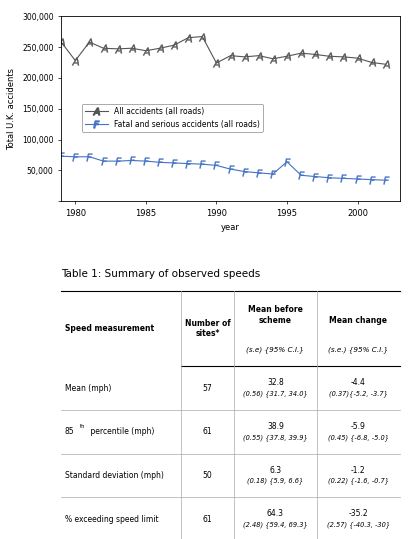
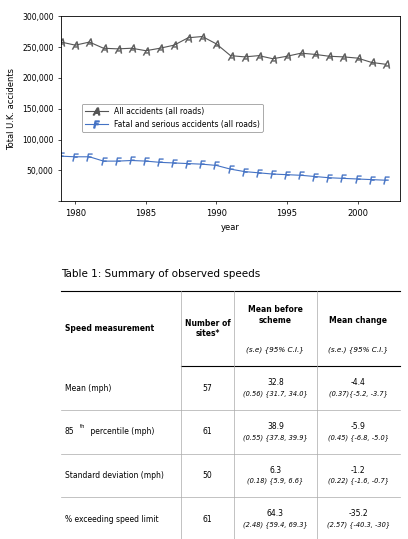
All accidents (all roads)/1980: 228,000 -> 253,000
All accidents (all roads)/1990: 224,000 -> 255,000
Fatal and serious accidents (all roads)/1995: 64,000 -> 43,000
